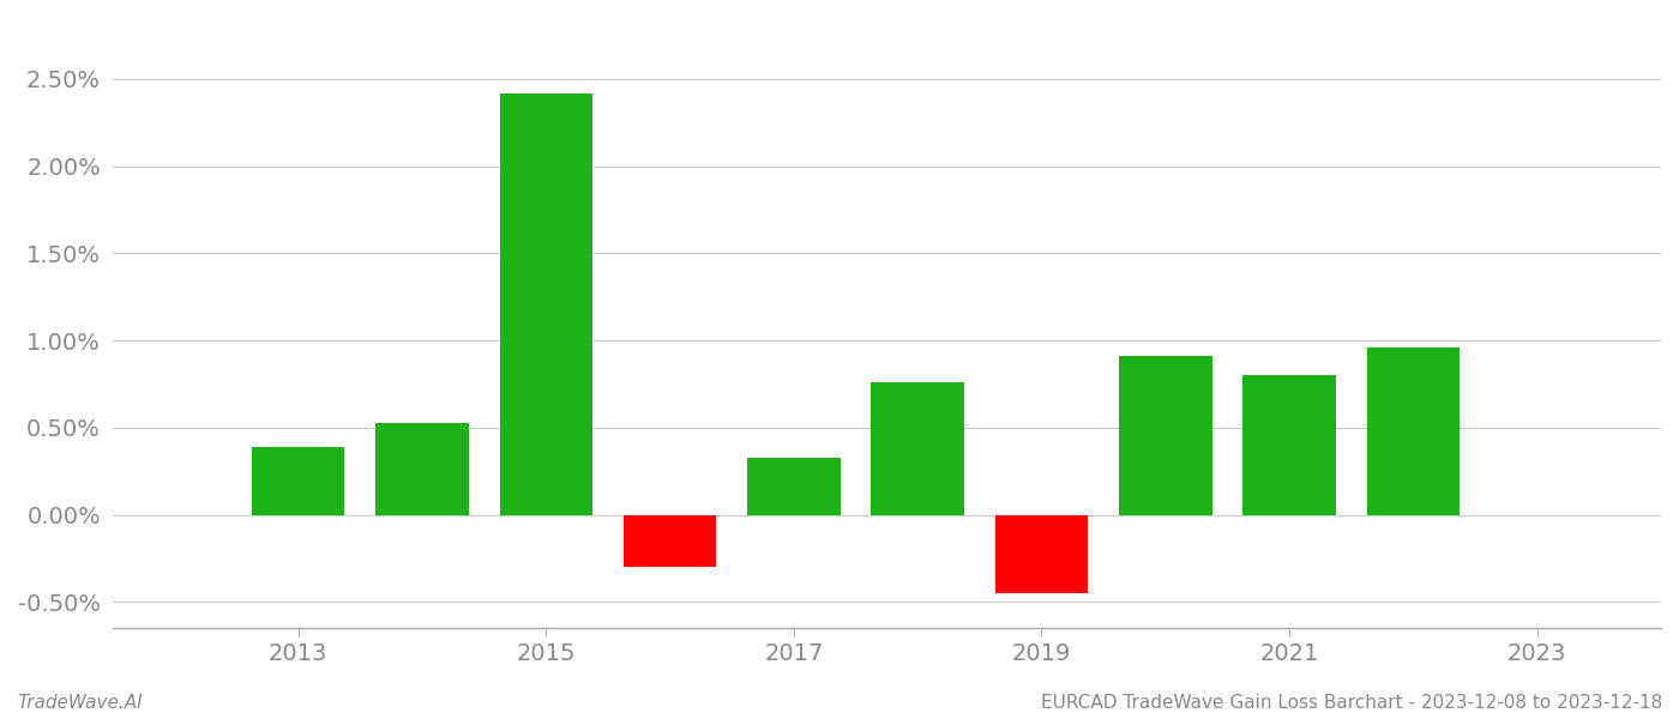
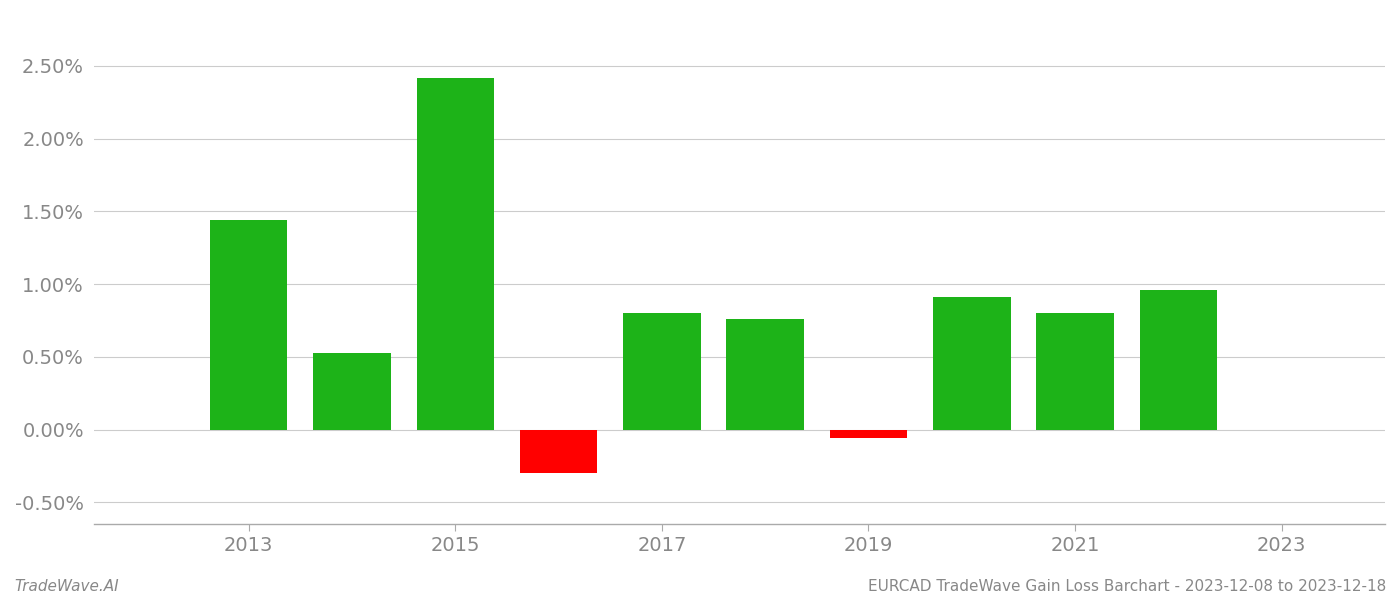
2013: 0.39% -> 1.44%
2017: 0.33% -> 0.80%
2019: -0.45% -> -0.06%
